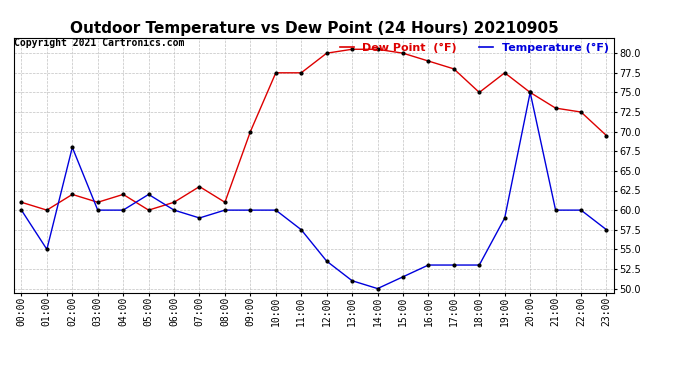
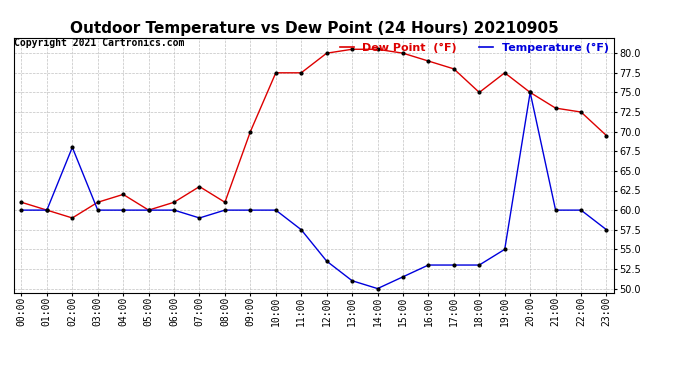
Temperature (°F)/01:00: 55.0 -> 60.0
Dew Point (°F)/02:00: 62.0 -> 59.0
Temperature (°F)/05:00: 62.0 -> 60.0
Temperature (°F)/19:00: 59.0 -> 55.0
